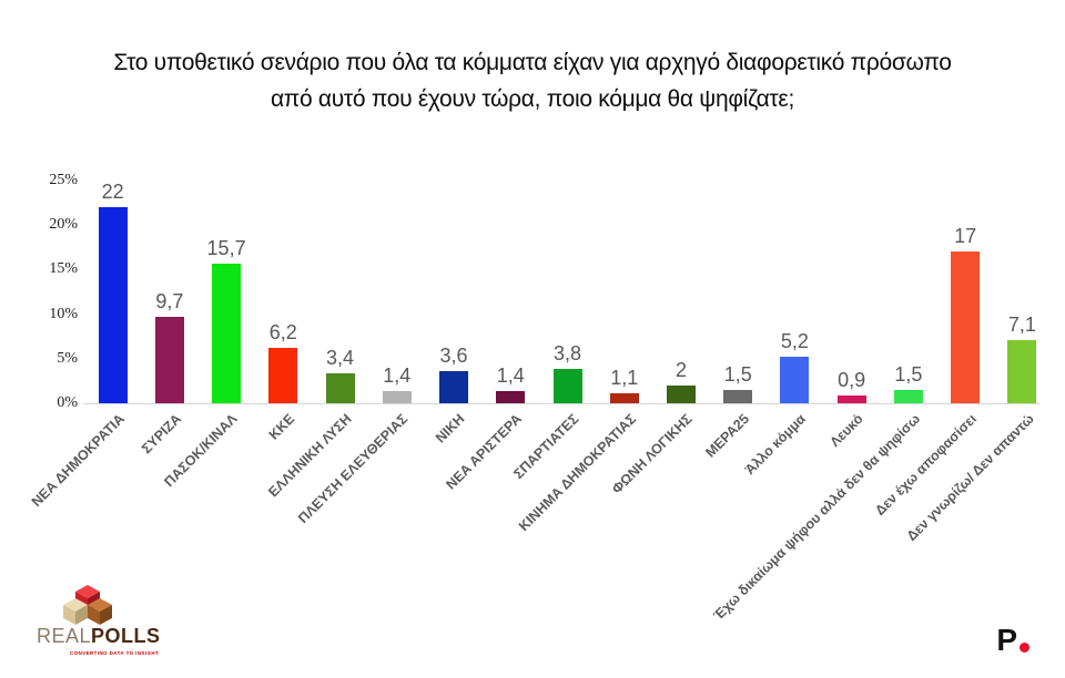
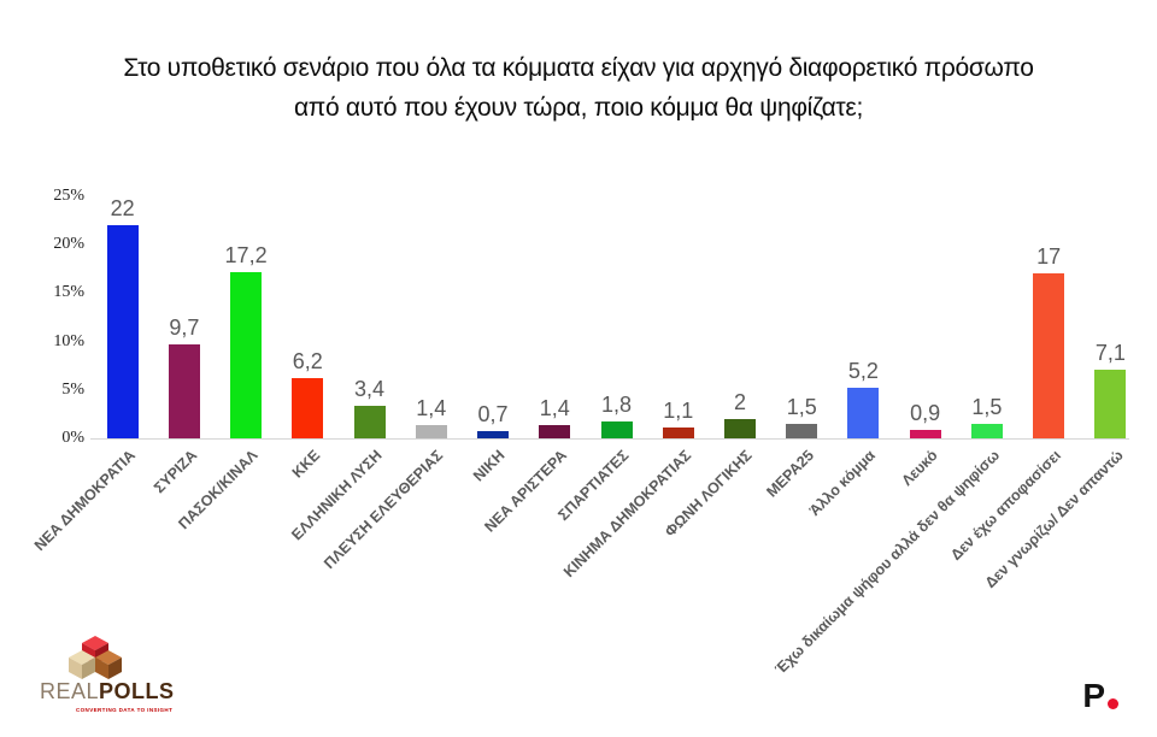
ΠΑΣΟΚ/ΚΙΝΑΛ: 15,7 -> 17,2
ΝΙΚΗ: 3,6 -> 0,7
ΣΠΑΡΤΙΑΤΕΣ: 3,8 -> 1,8
